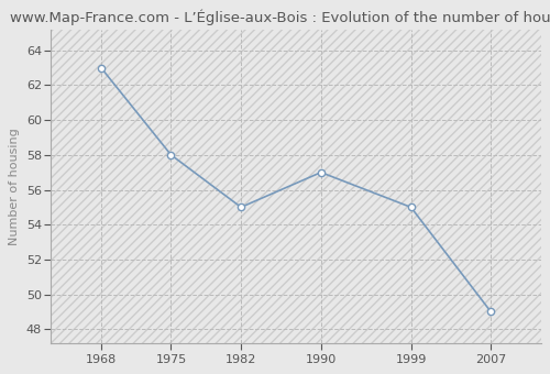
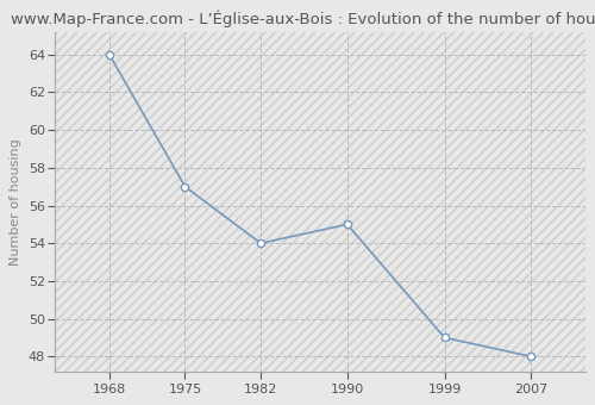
1968: 63 -> 64
1975: 58 -> 57
1982: 55 -> 54
1990: 57 -> 55
1999: 55 -> 49
2007: 49 -> 48
